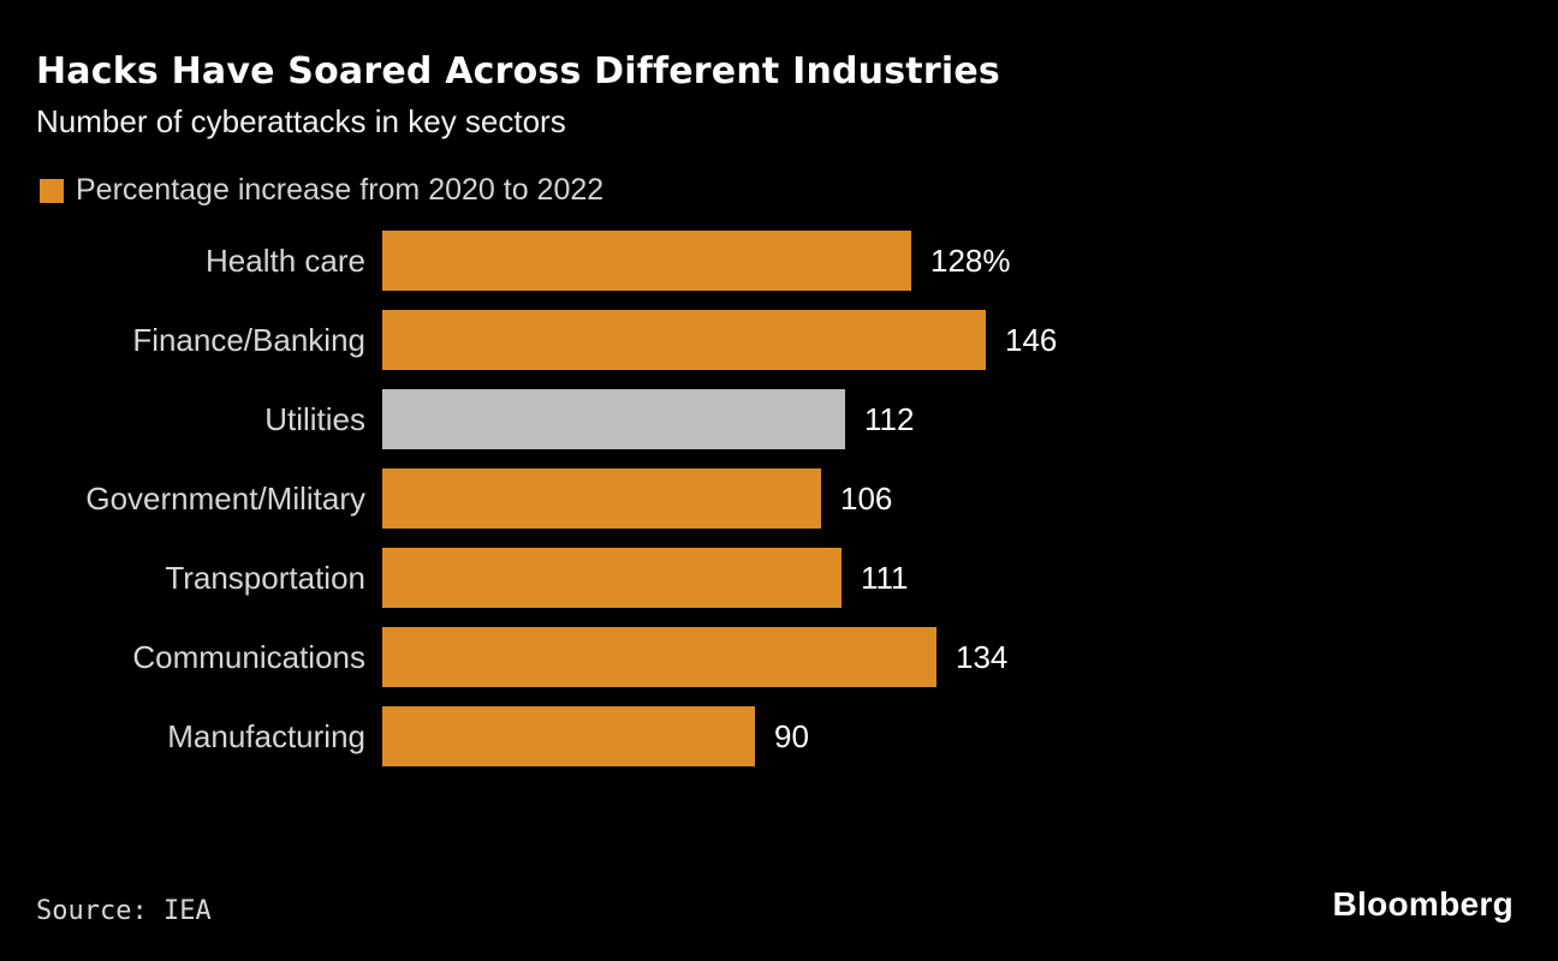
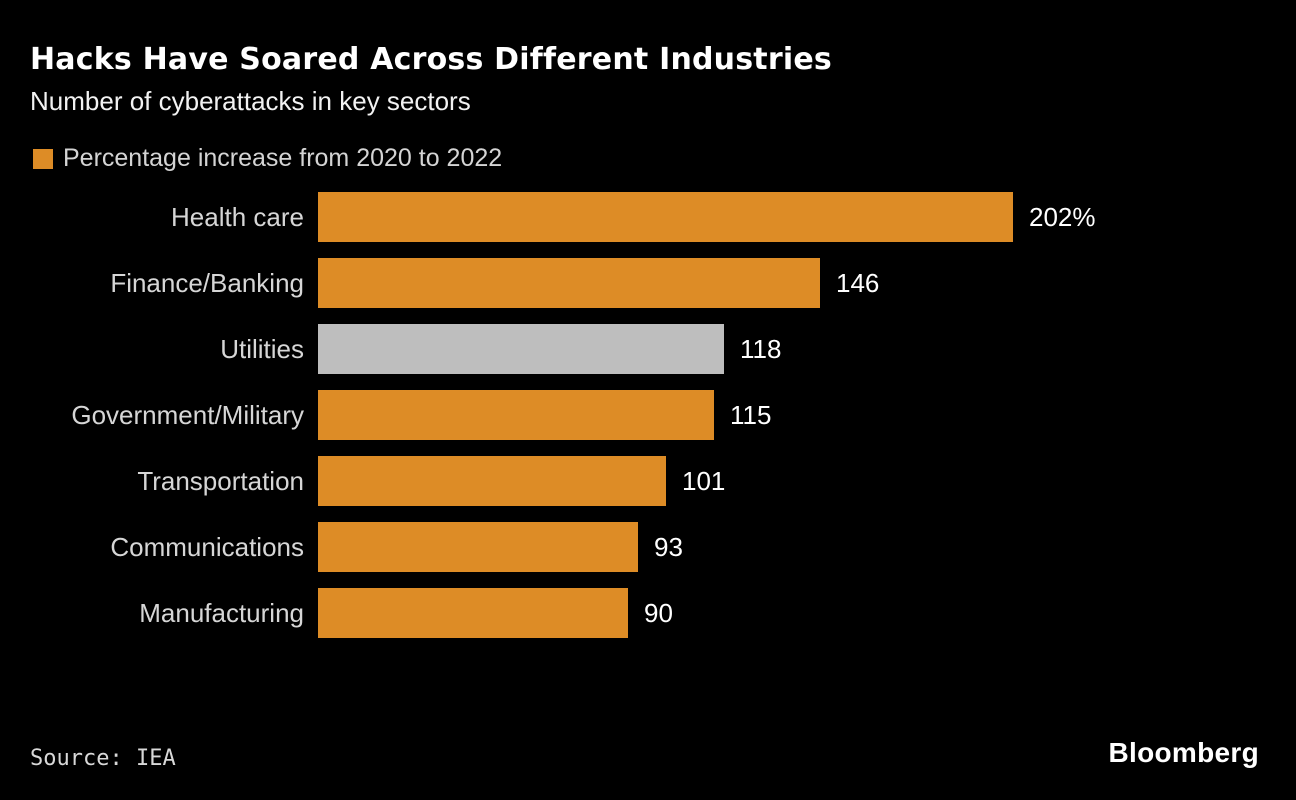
Health care: 128% -> 202%
Utilities: 112 -> 118
Government/Military: 106 -> 115
Transportation: 111 -> 101
Communications: 134 -> 93
